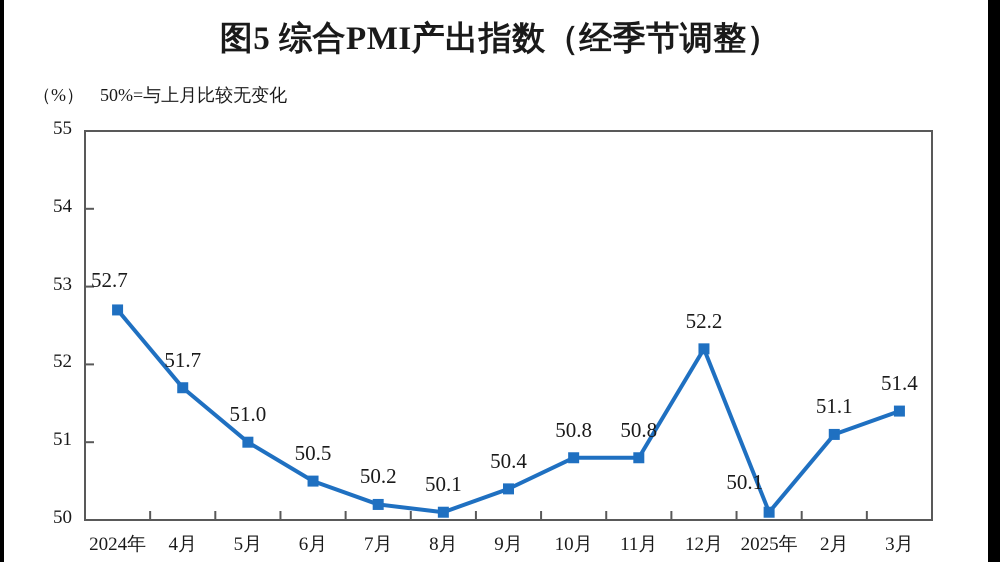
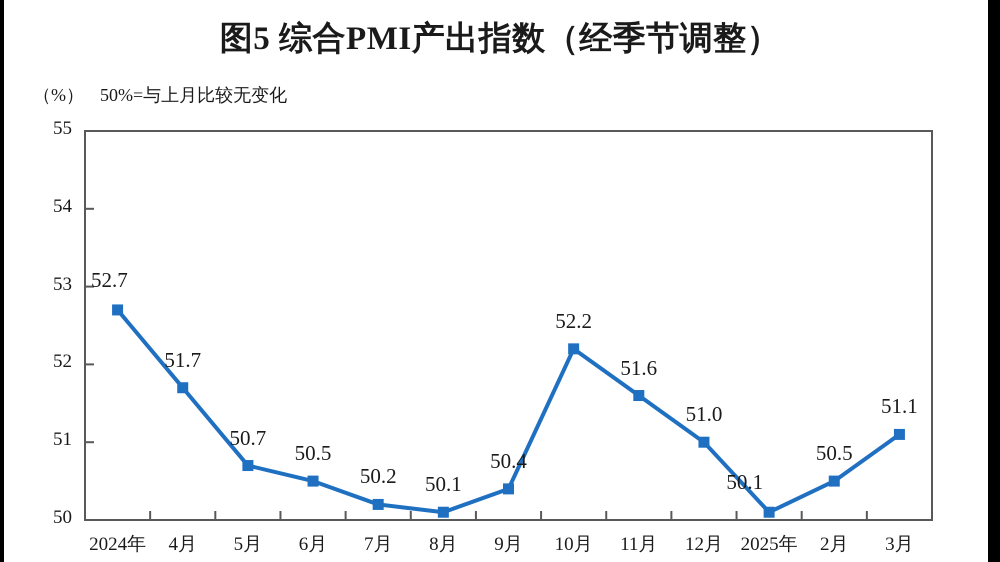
5月: 51.0 -> 50.7
10月: 50.8 -> 52.2
11月: 50.8 -> 51.6
12月: 52.2 -> 51.0
2月: 51.1 -> 50.5
3月: 51.4 -> 51.1
